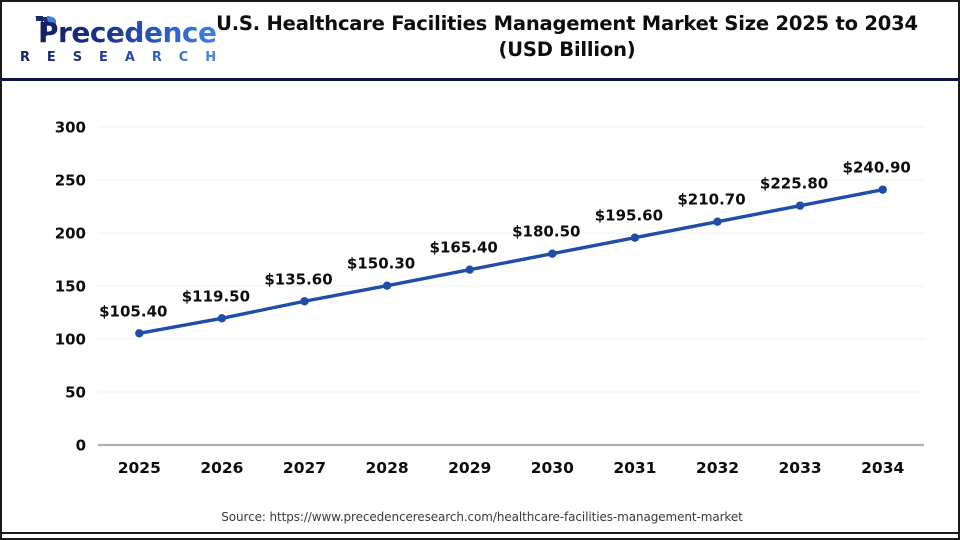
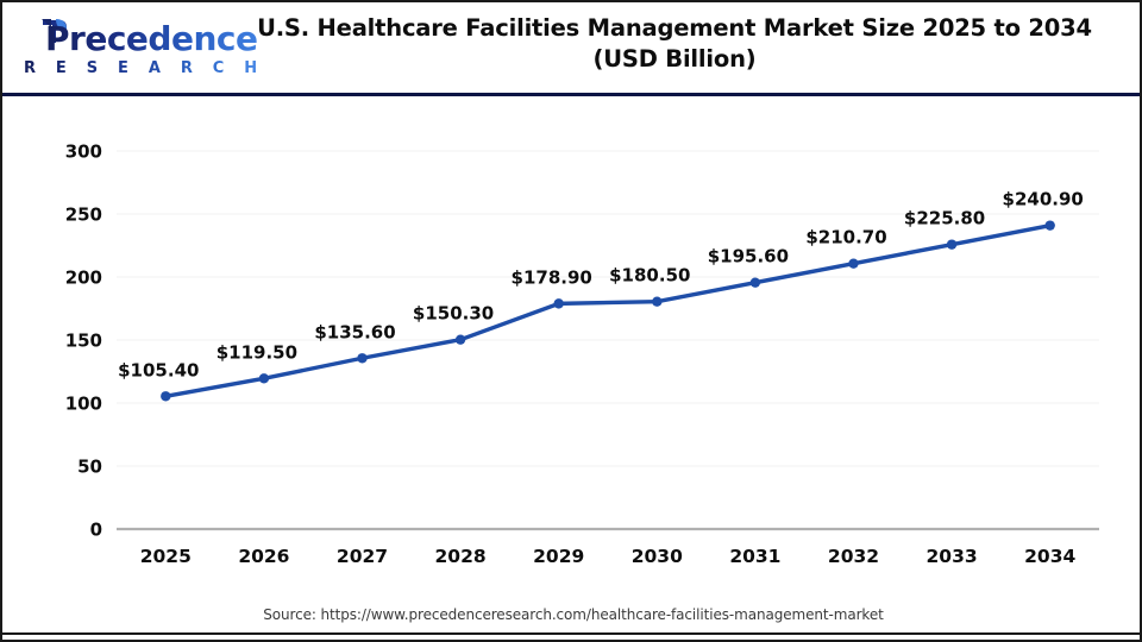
2029: $165.40 -> $178.90
